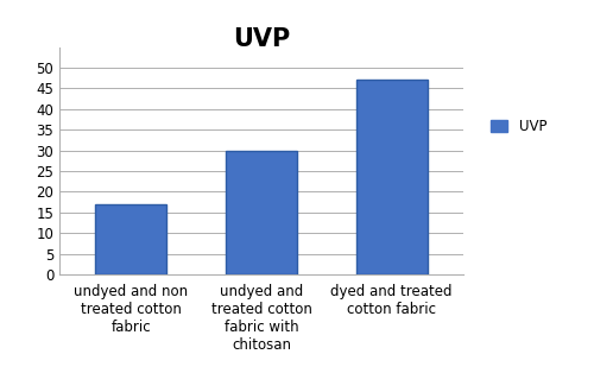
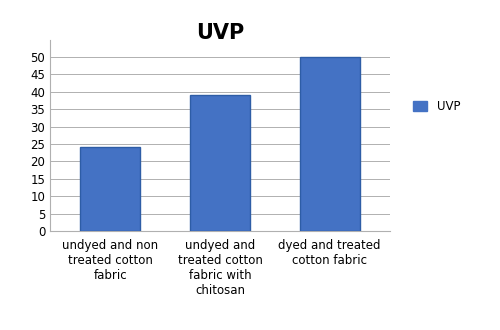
undyed and non treated cotton fabric: 17 -> 24
undyed and treated cotton fabric with chitosan: 30 -> 39
dyed and treated cotton fabric: 47 -> 50
